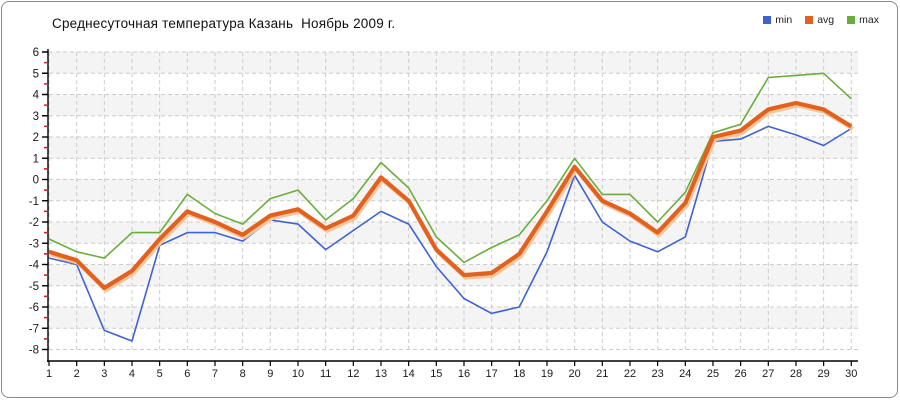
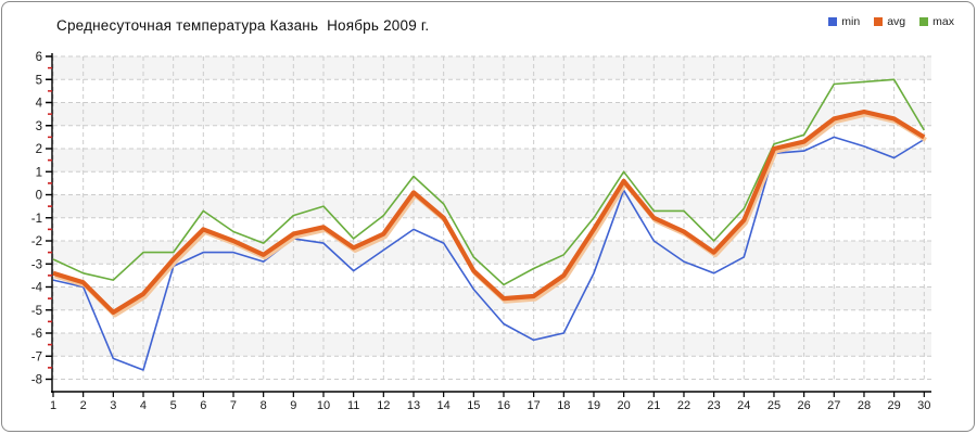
max/30: 3.8 -> 2.8
